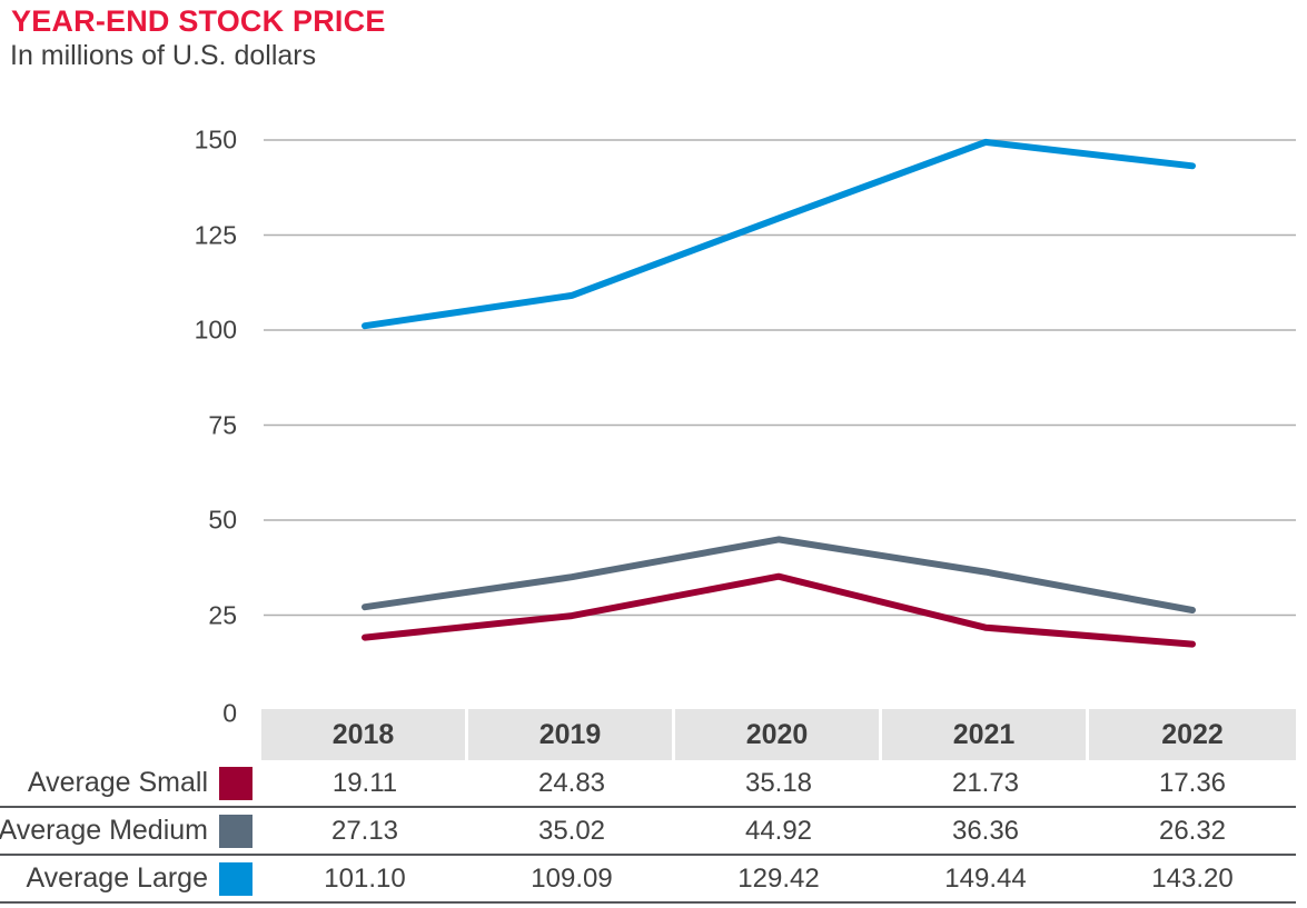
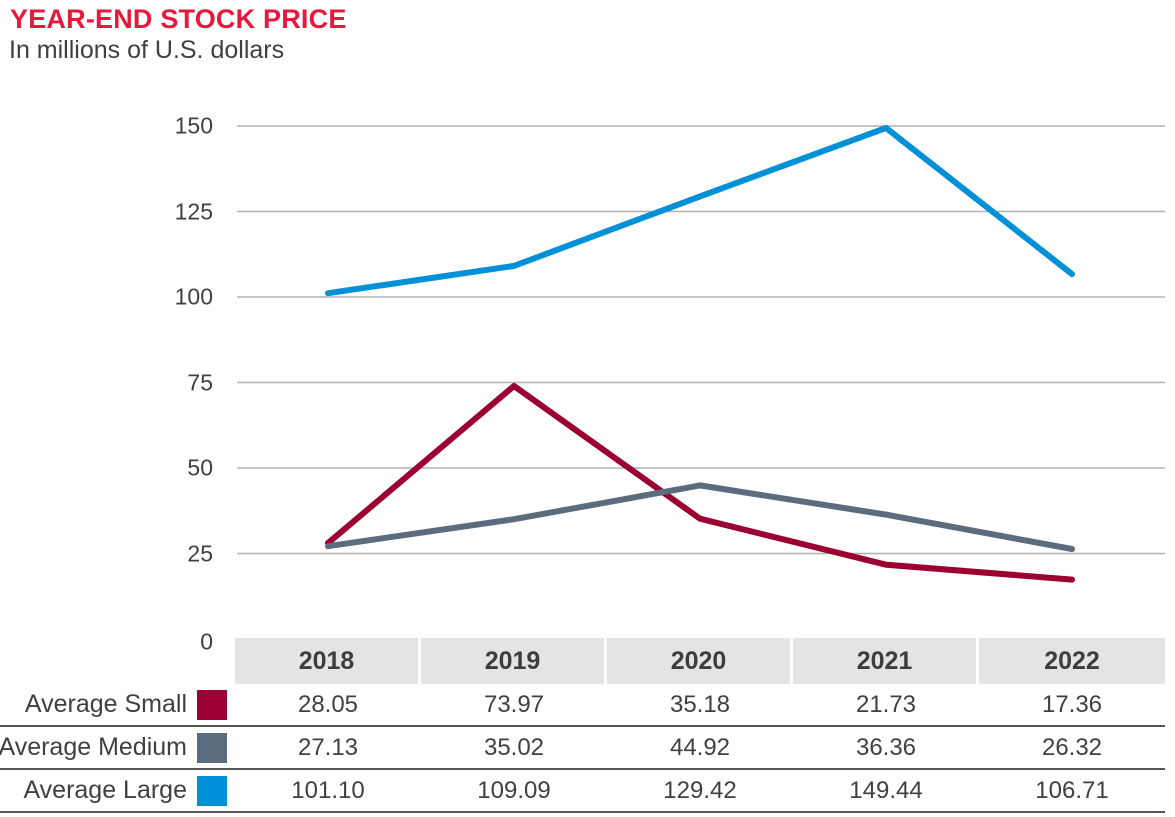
Average Small/2018: 19.11 -> 28.05
Average Small/2019: 24.83 -> 73.97
Average Large/2022: 143.20 -> 106.71
